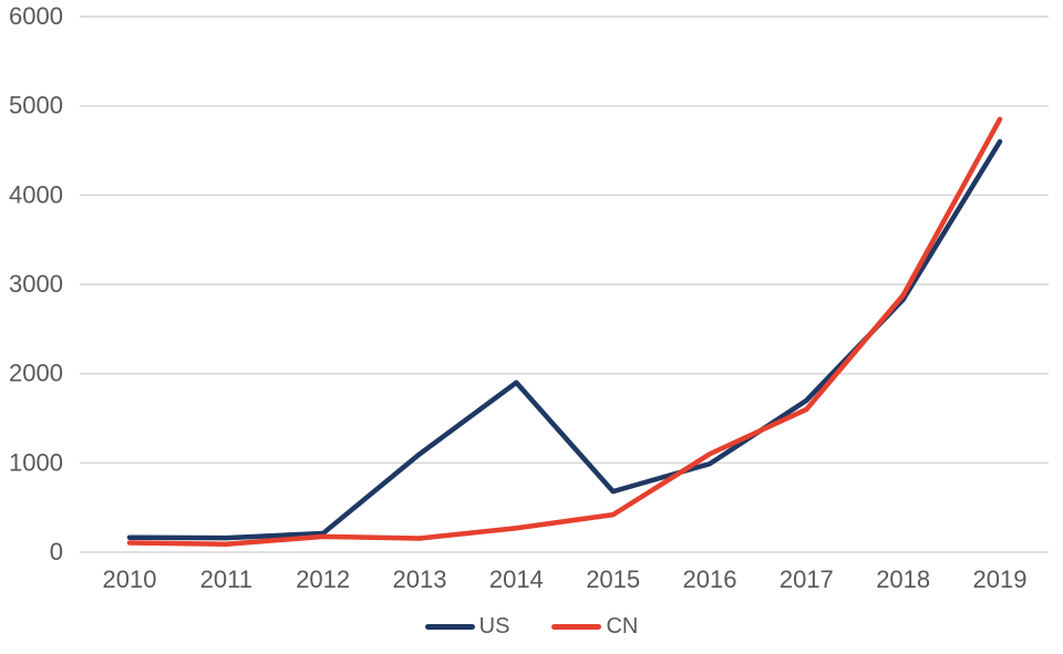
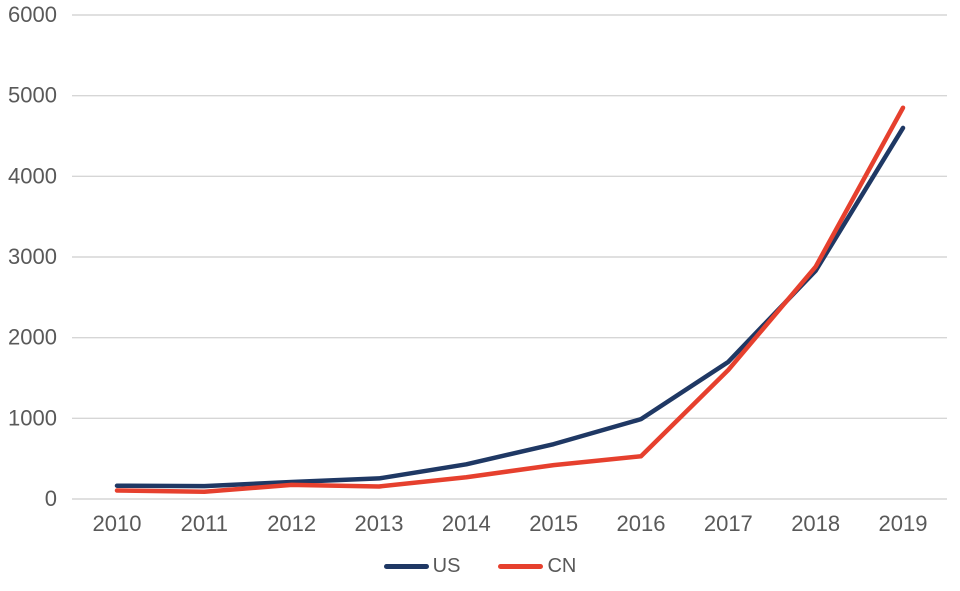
US/2013: 1100 -> 300
US/2014: 1900 -> 400
CN/2016: 1100 -> 500
